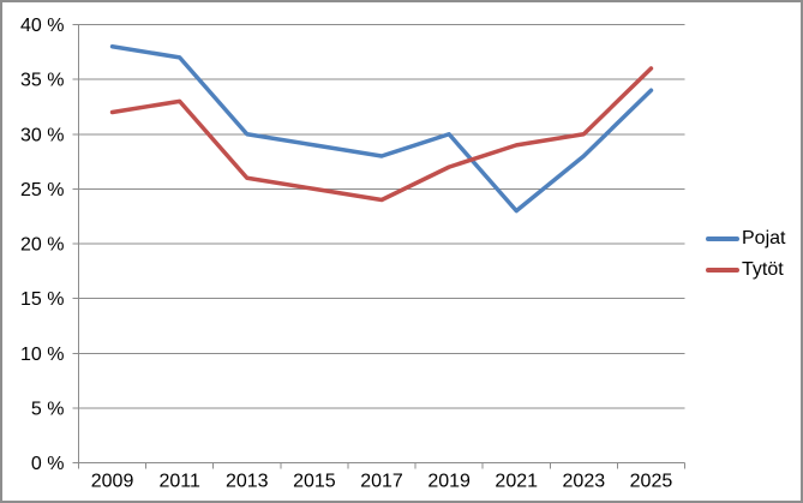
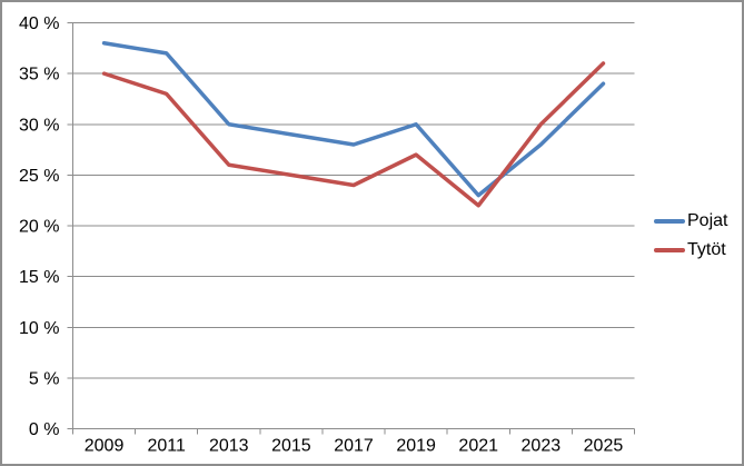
Tytöt/2009: 32% -> 35%
Tytöt/2021: 29% -> 22%
